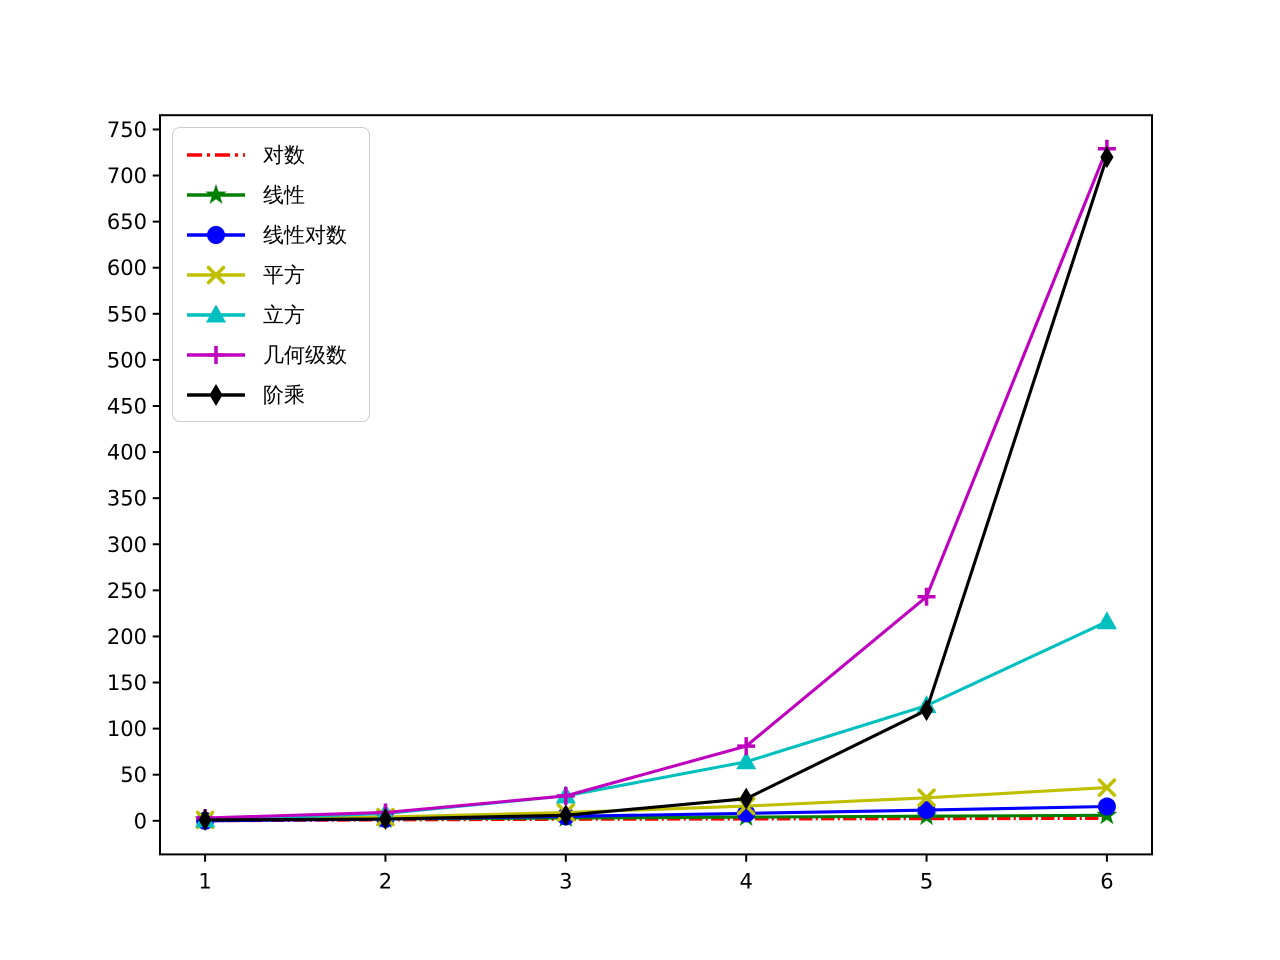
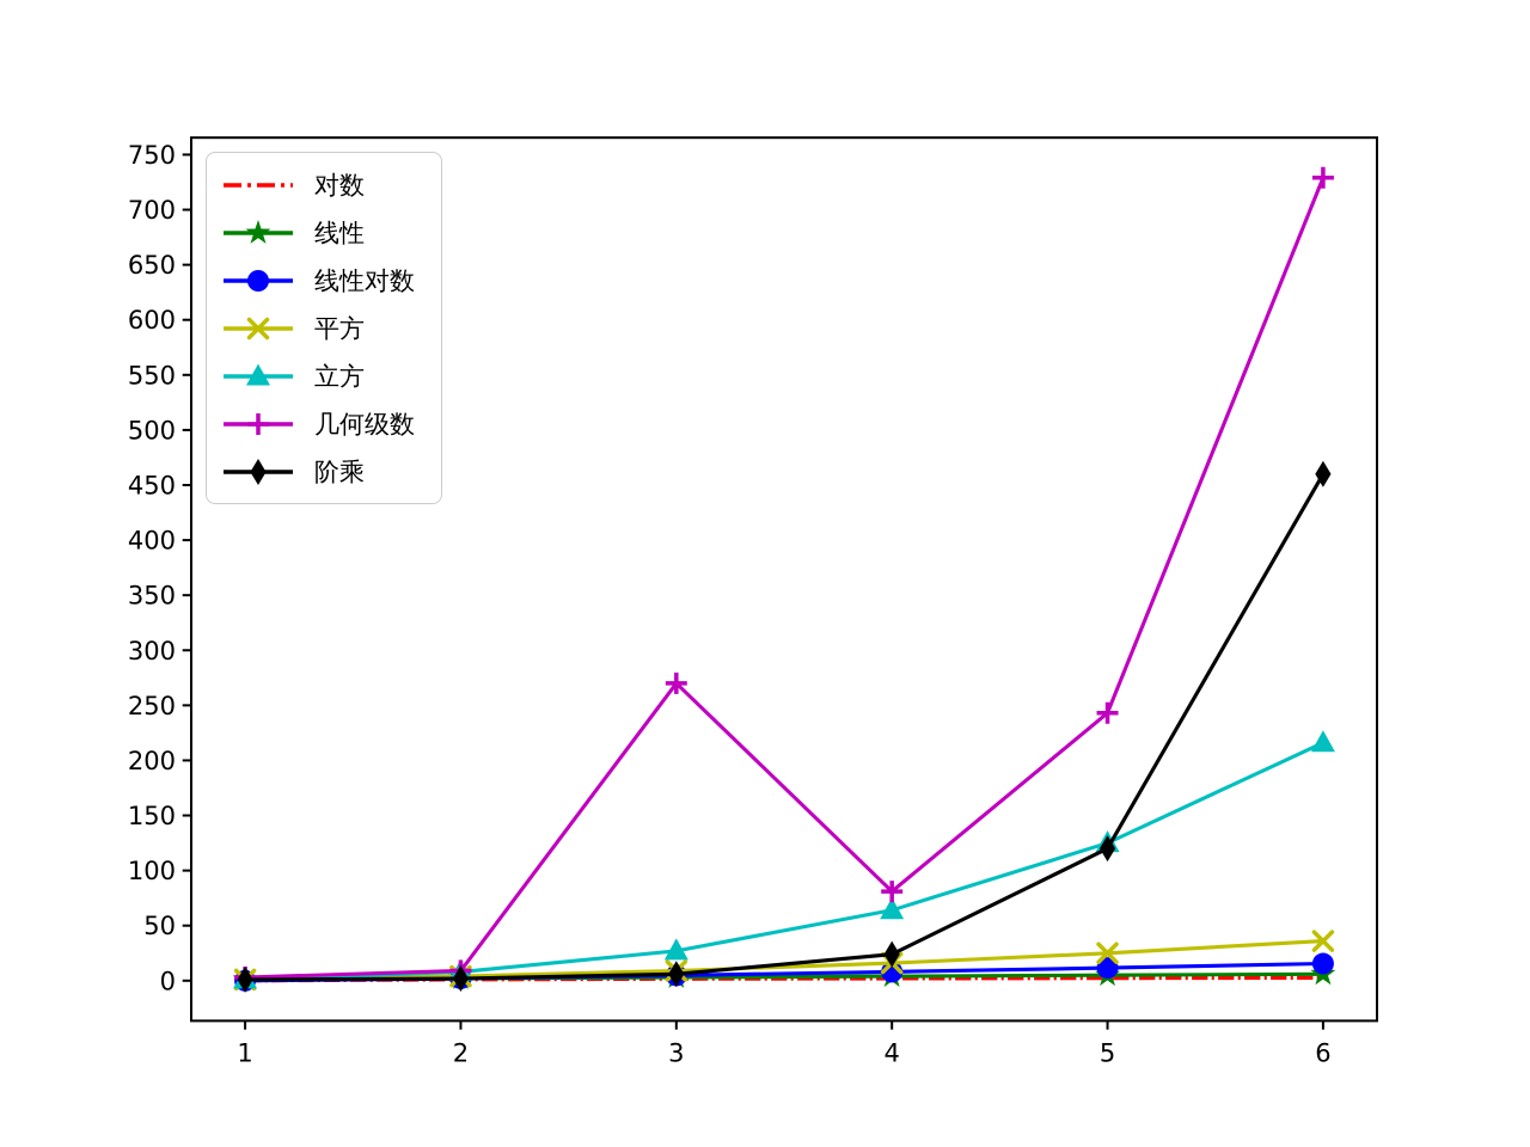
几何级数/3: 30 -> 270
阶乘/6: 720 -> 460
